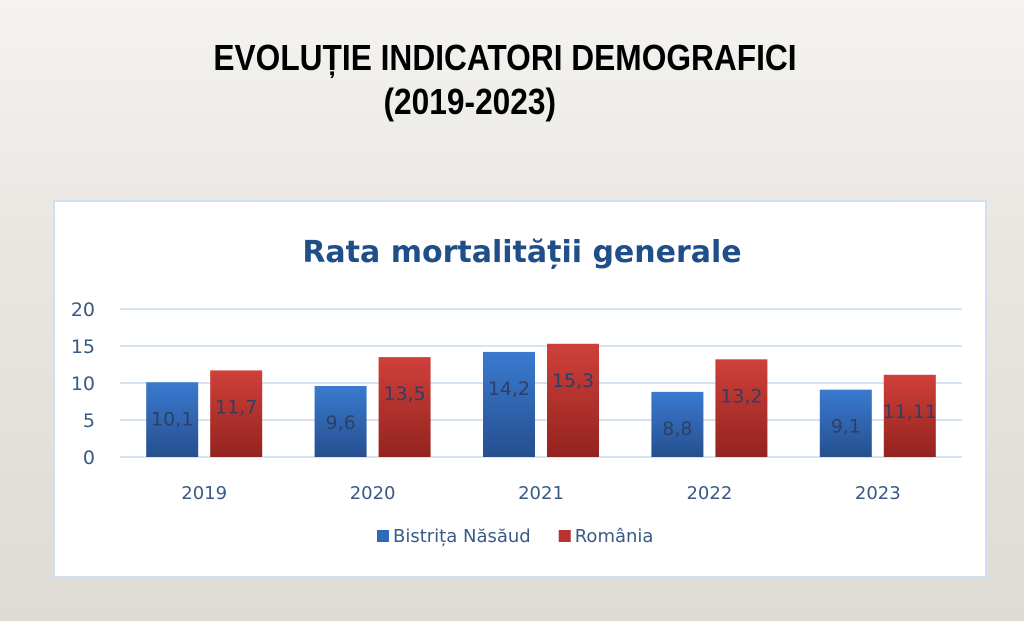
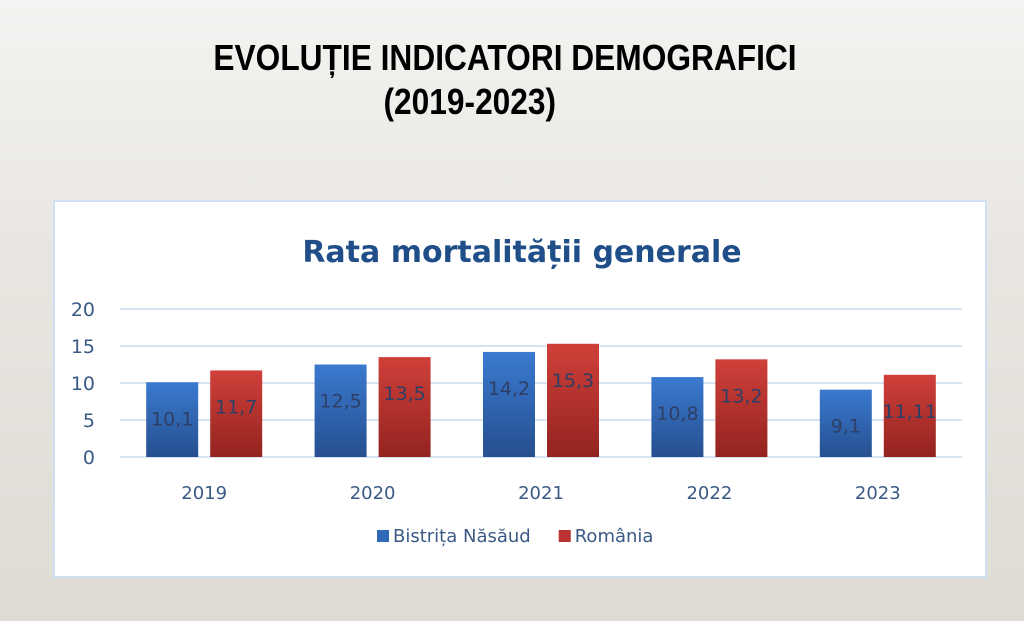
Bistrița Năsăud/2020: 9,6 -> 12,5
Bistrița Năsăud/2022: 8,8 -> 10,8
